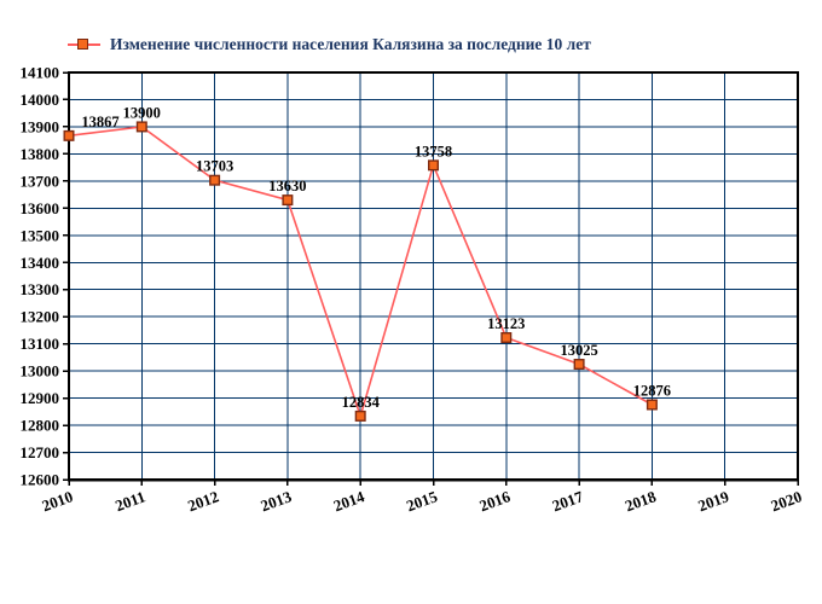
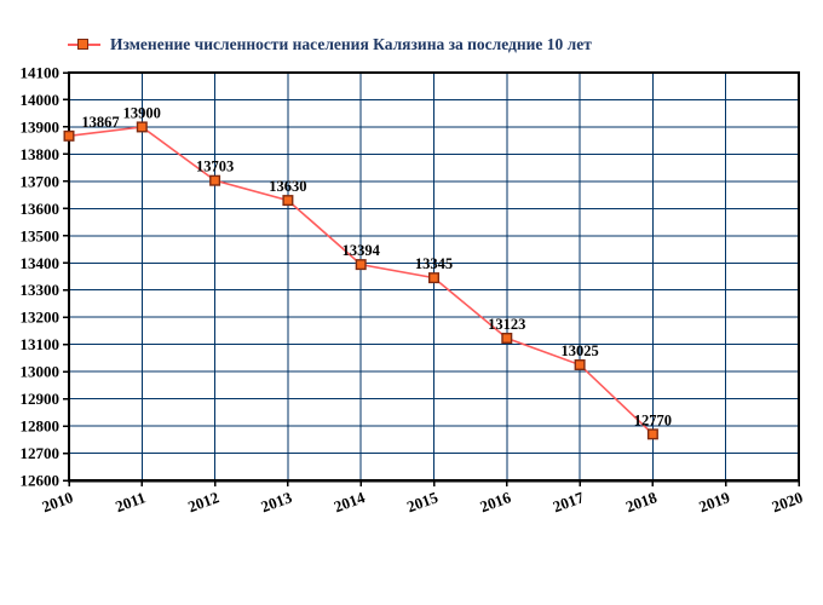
2014: 12834 -> 13394
2015: 13758 -> 13345
2018: 12876 -> 12770
